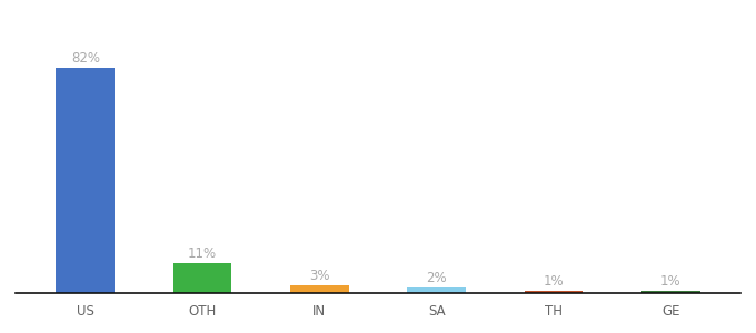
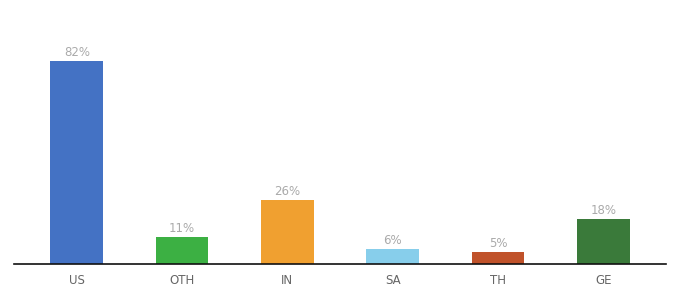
IN: 3% -> 26%
SA: 2% -> 6%
TH: 1% -> 5%
GE: 1% -> 18%
